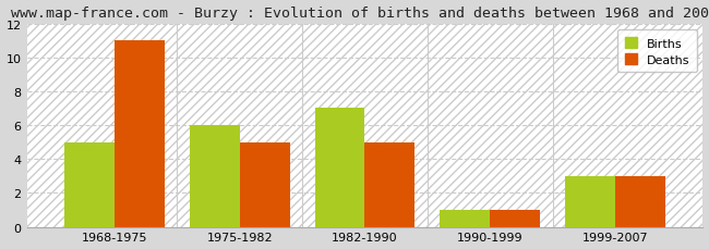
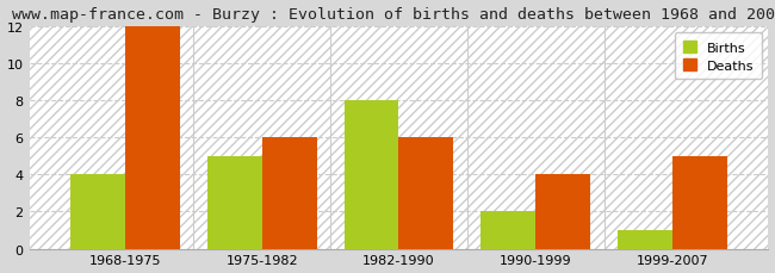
Births/1968-1975: 5 -> 4
Deaths/1968-1975: 11 -> 12
Births/1975-1982: 6 -> 5
Deaths/1975-1982: 5 -> 6
Births/1982-1990: 7 -> 8
Deaths/1982-1990: 5 -> 6
Births/1990-1999: 1 -> 2
Deaths/1990-1999: 1 -> 4
Births/1999-2007: 3 -> 1
Deaths/1999-2007: 3 -> 5
